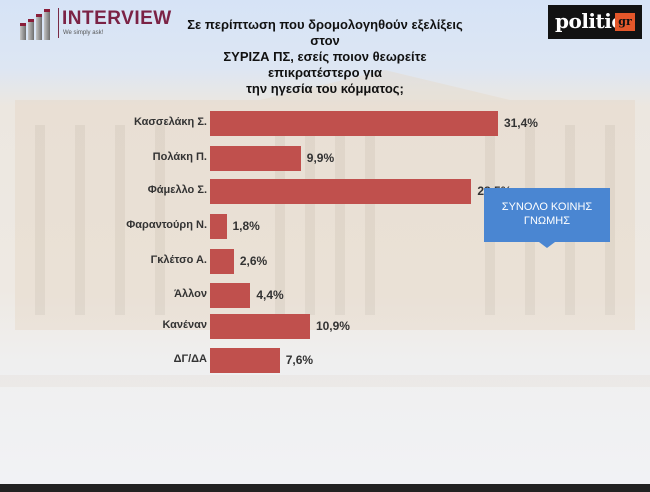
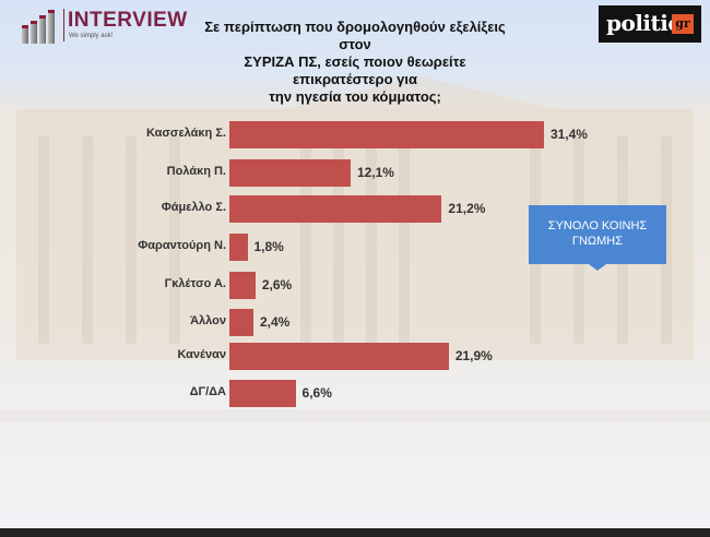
Πολάκη Π.: 9,9% -> 12,1%
Φάμελλο Σ.: 28,5% -> 21,2%
Άλλον: 4,4% -> 2,4%
Κανέναν: 10,9% -> 21,9%
ΔΓ/ΔΑ: 7,6% -> 6,6%
